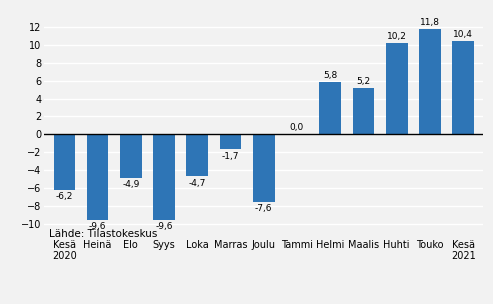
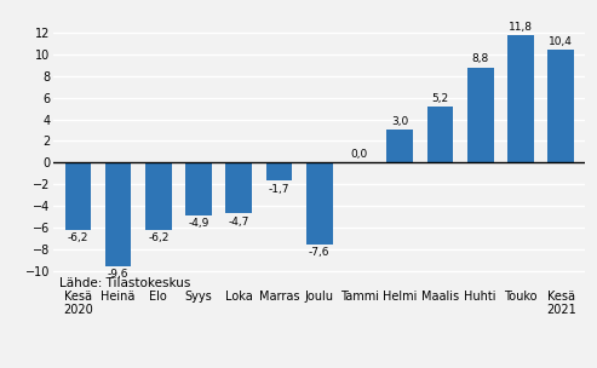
Elo: -4,9 -> -6,2
Syys: -9,6 -> -4,9
Helmi: 5,8 -> 3,0
Huhti: 10,2 -> 8,8
